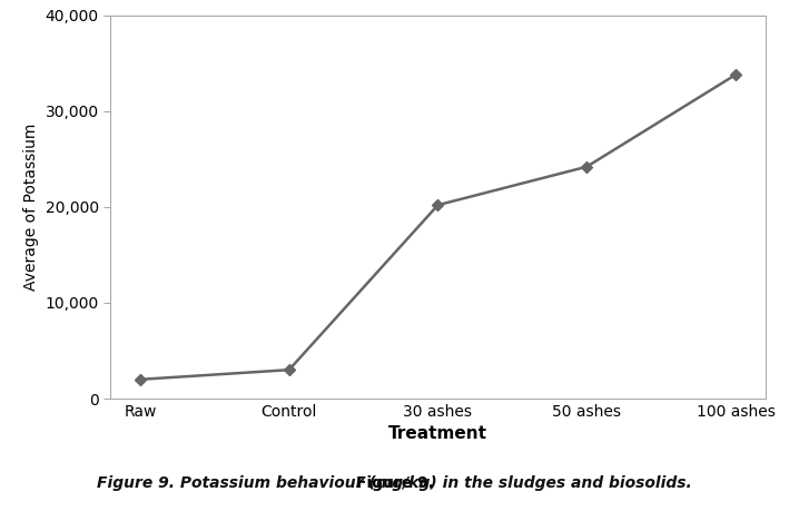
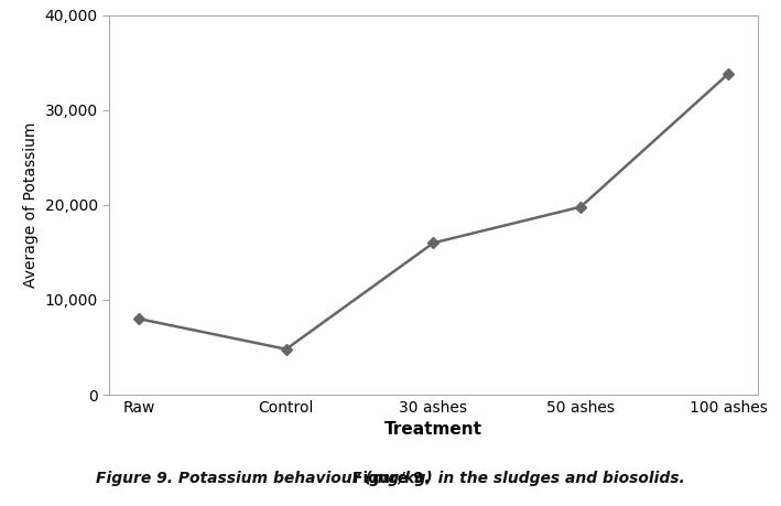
Raw: 2,000 -> 8,000
Control: 3,000 -> 4,800
30 ashes: 20,200 -> 16,000
50 ashes: 24,200 -> 19,800
